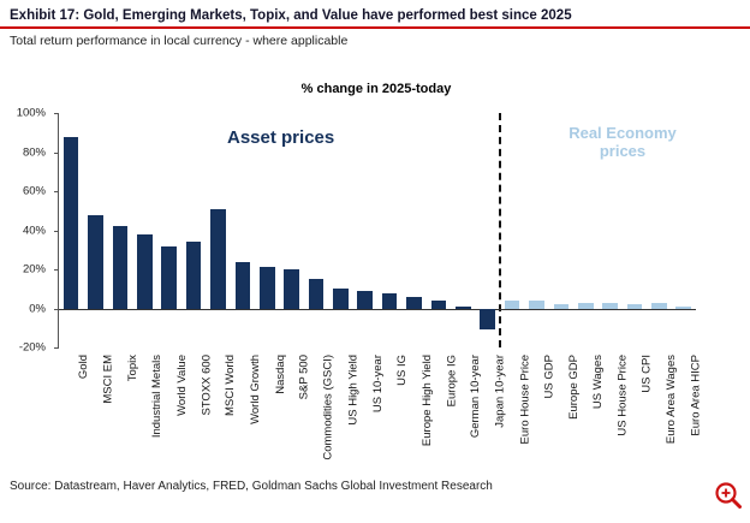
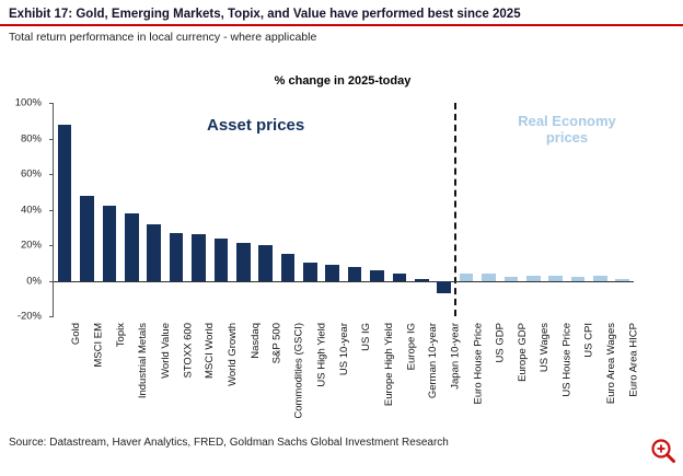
STOXX 600: 34% -> 27%
MSCI World: 51% -> 26%
Japan 10-year: -11% -> -7%
